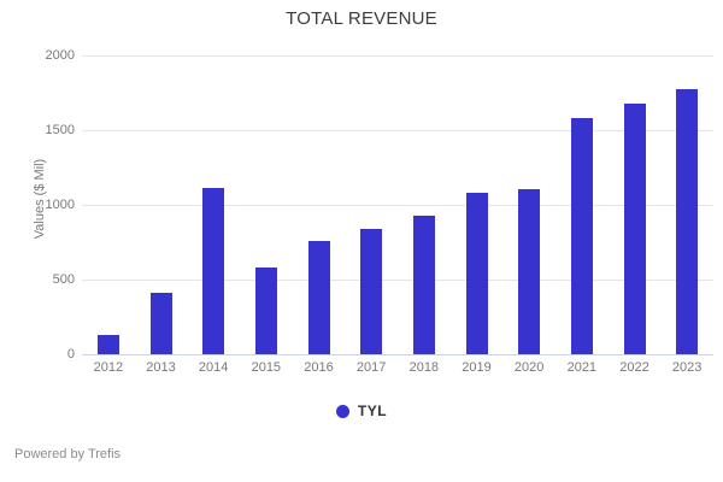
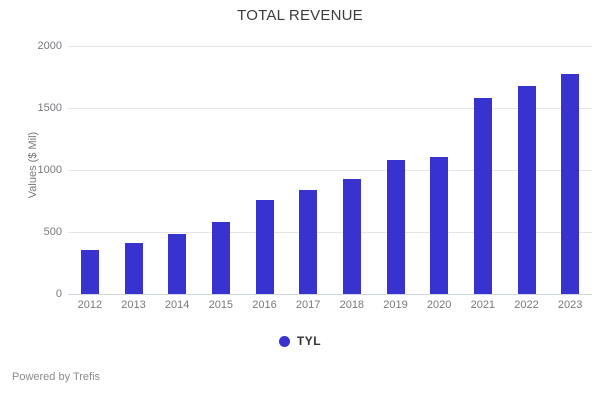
2012: 130 -> 360
2014: 1110 -> 480
